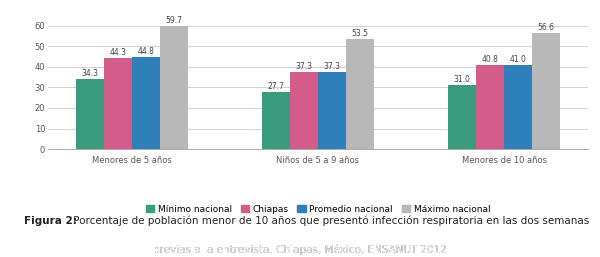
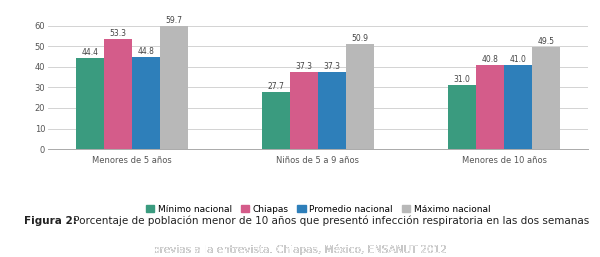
Mínimo nacional/Menores de 5 años: 34.3 -> 44.4
Chiapas/Menores de 5 años: 44.3 -> 53.3
Máximo nacional/Niños de 5 a 9 años: 53.5 -> 50.9
Máximo nacional/Menores de 10 años: 56.6 -> 49.5
